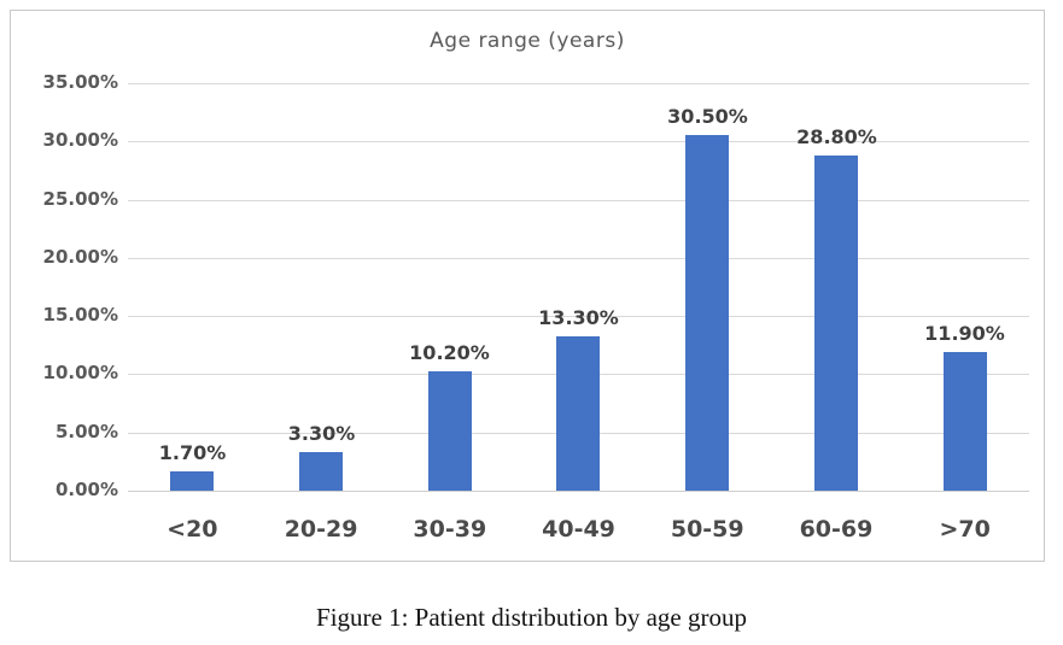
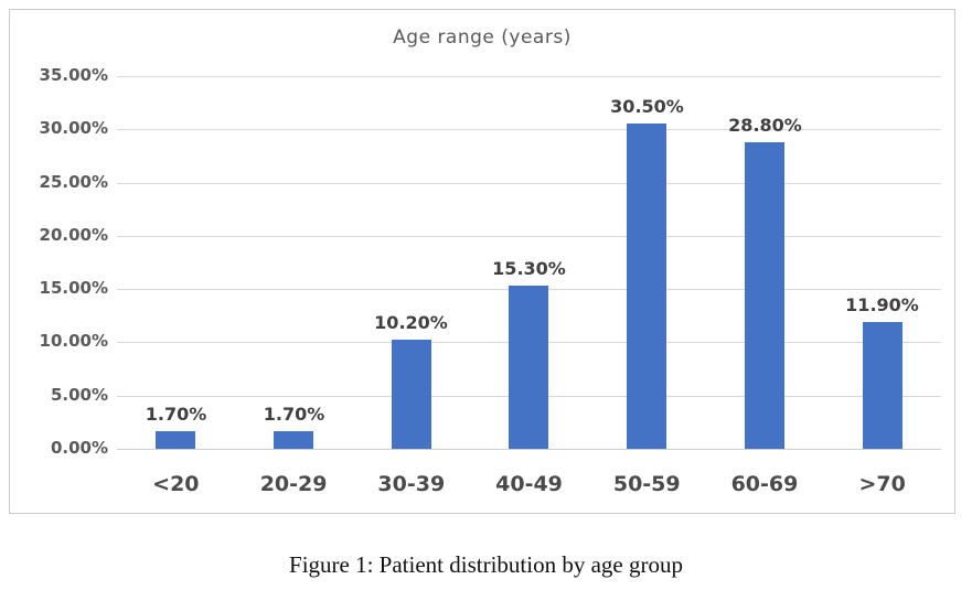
20-29: 3.30% -> 1.70%
40-49: 13.30% -> 15.30%
